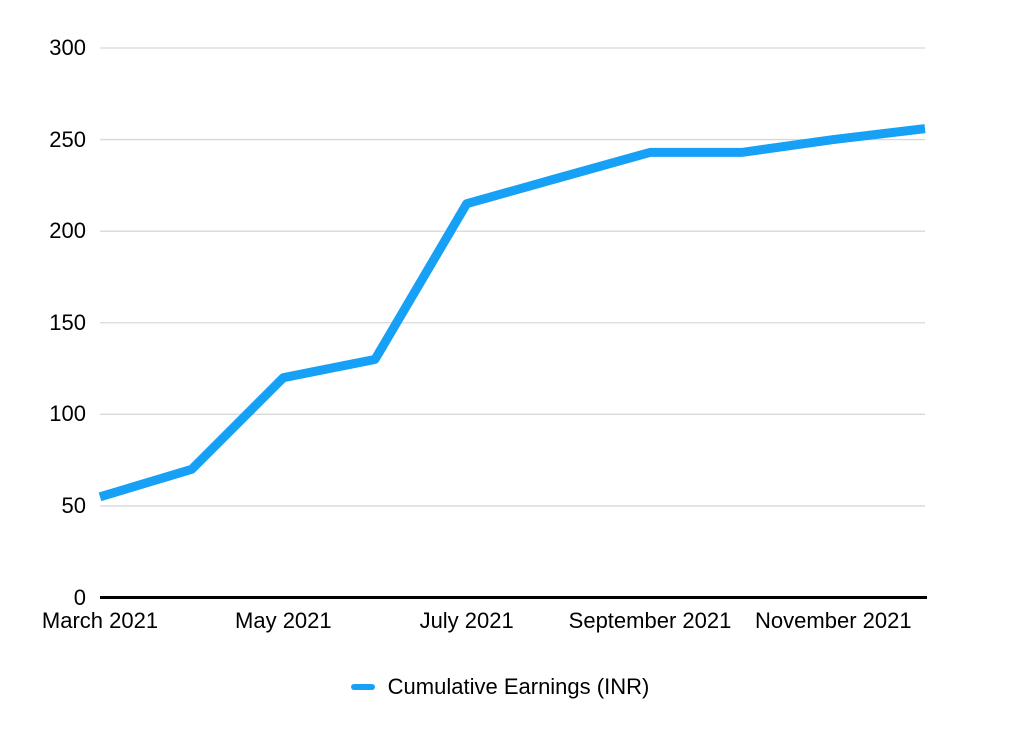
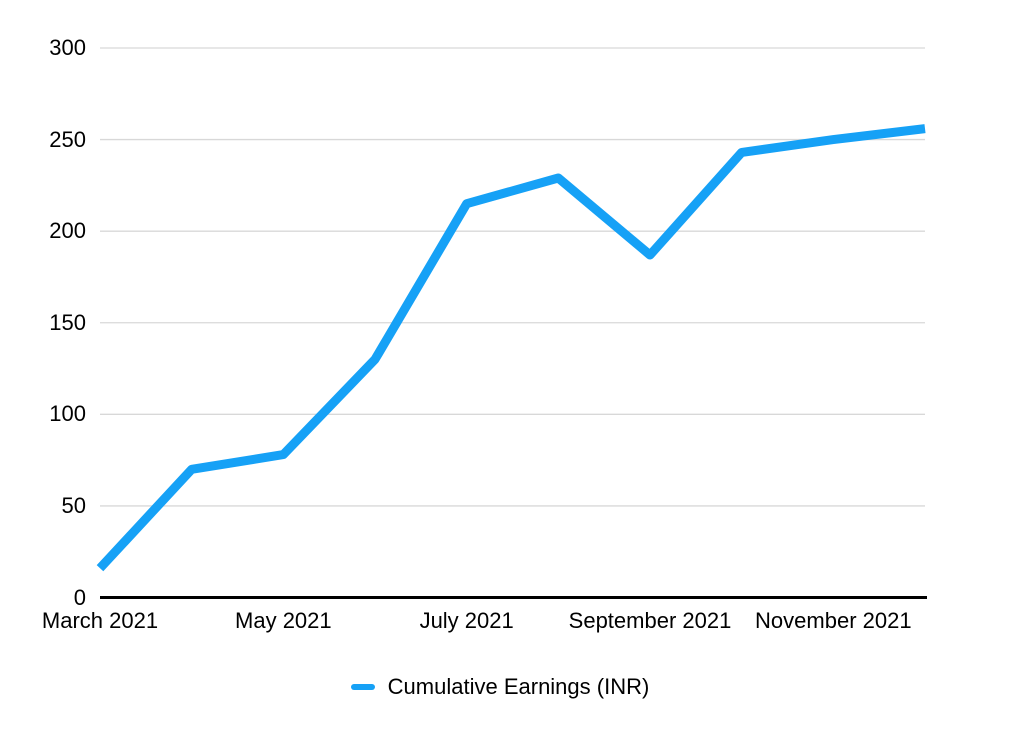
March 2021: 55 -> 16
May 2021: 120 -> 78
September 2021: 243 -> 187
